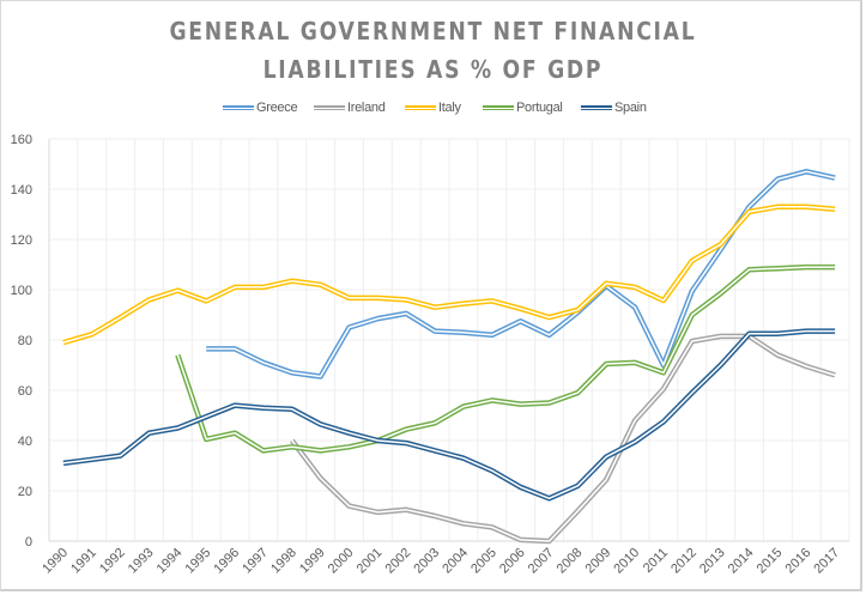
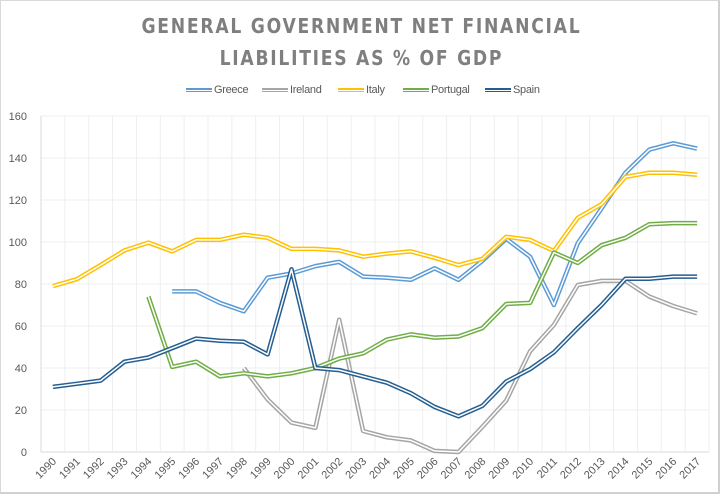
Greece/1999: 66 -> 83
Spain/2000: 43 -> 87
Ireland/2002: 12 -> 63
Portugal/2011: 67 -> 95
Portugal/2014: 108 -> 102
